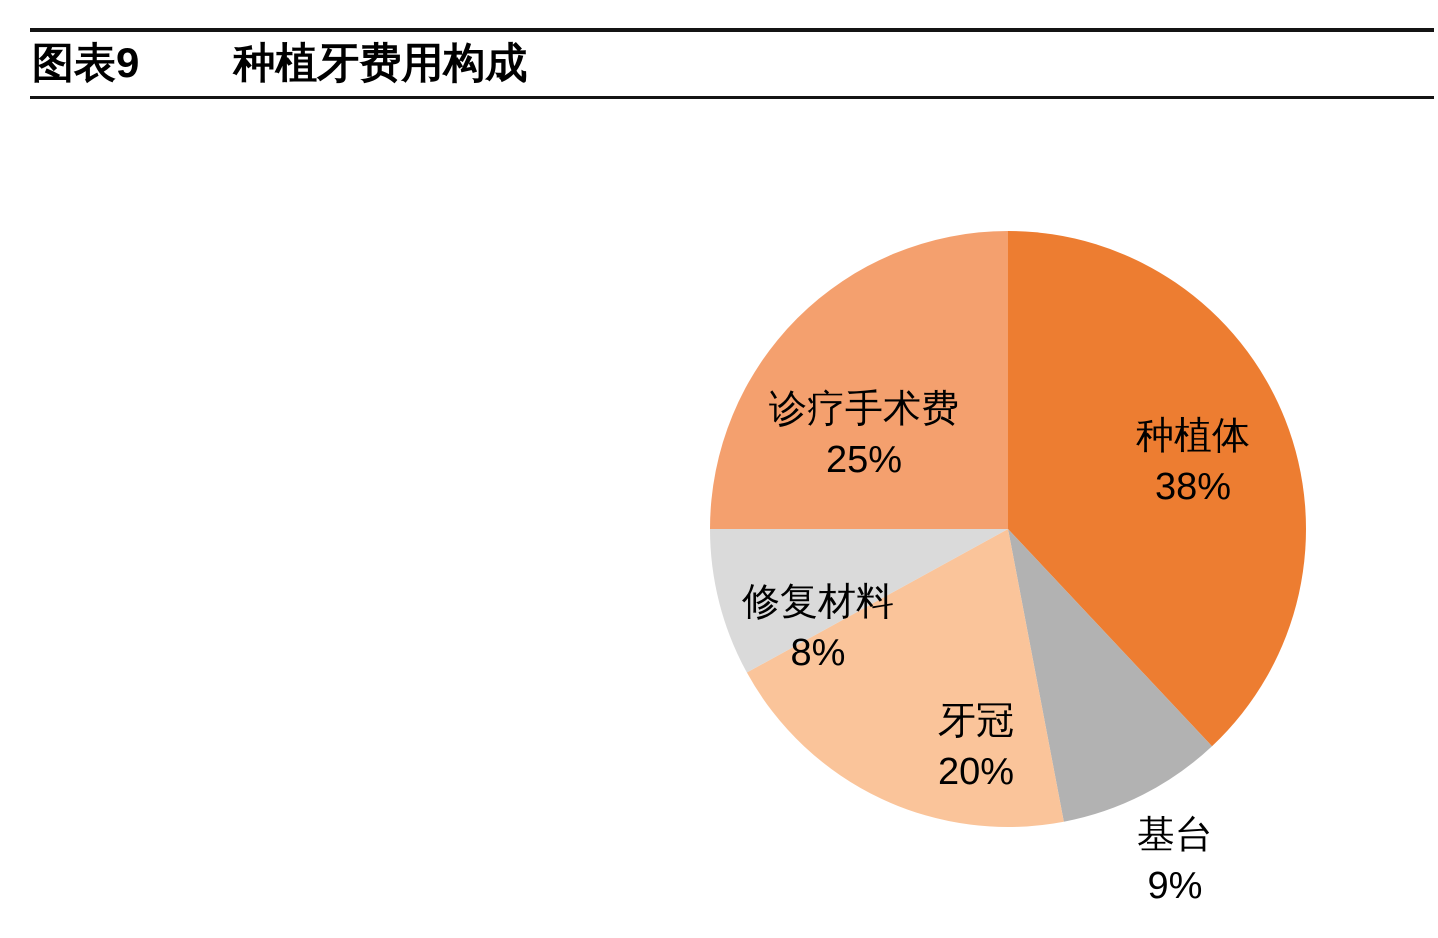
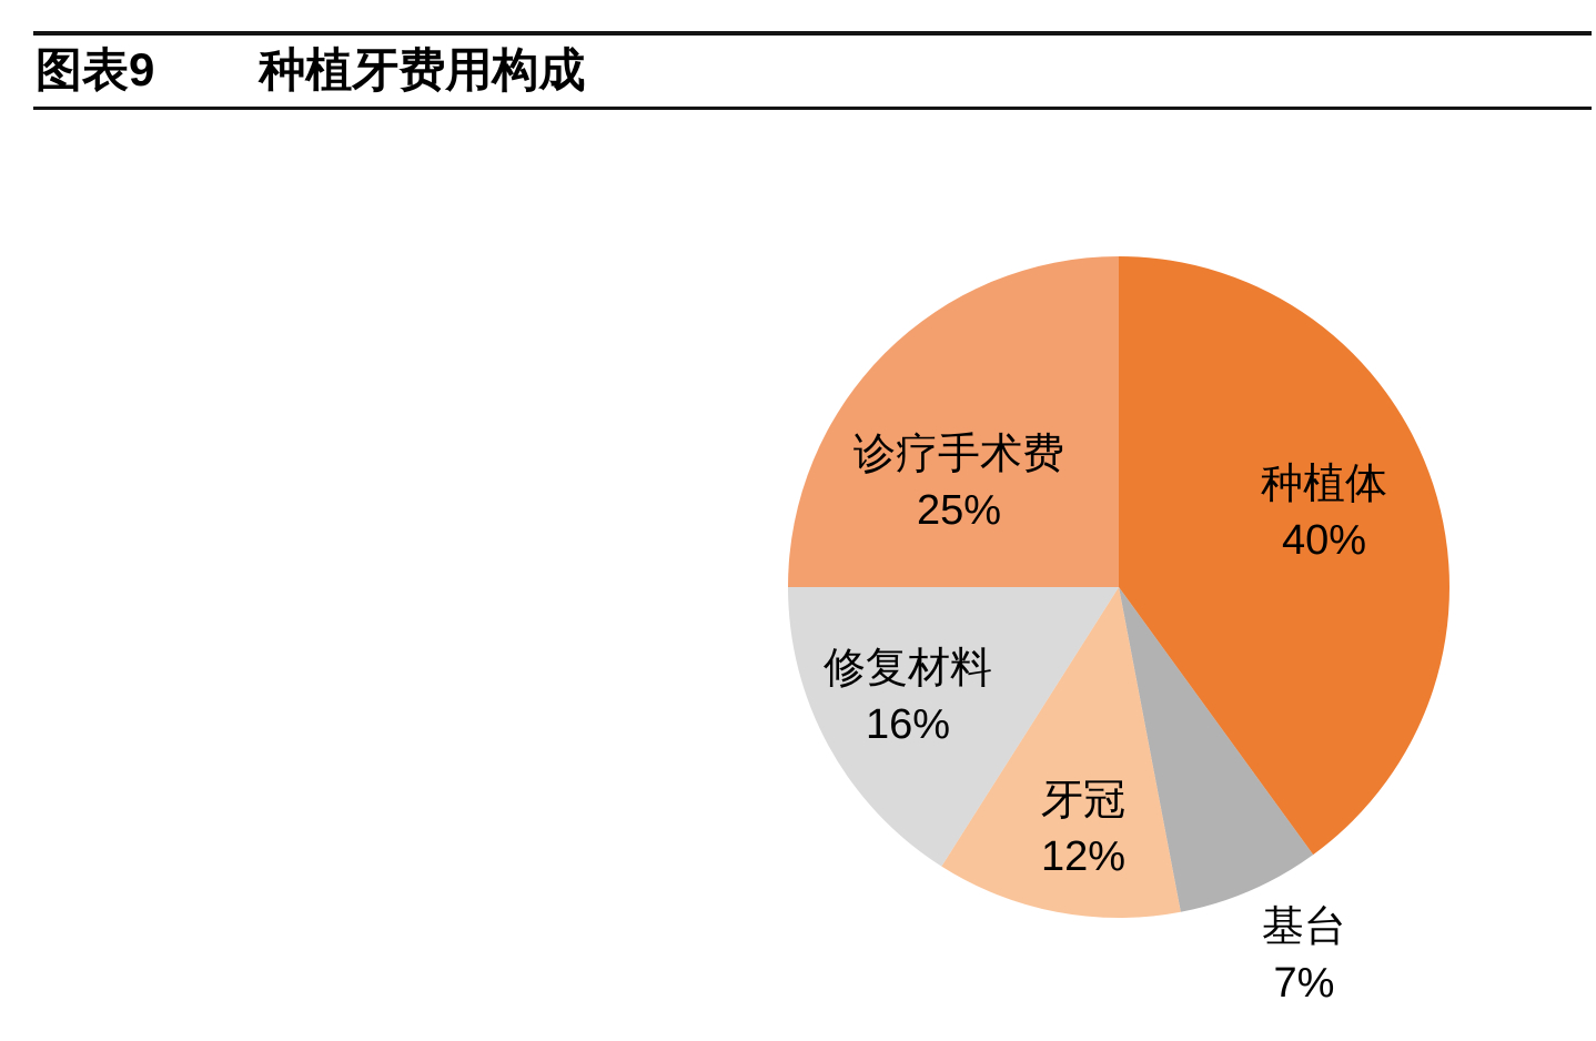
种植体: 38% -> 40%
基台: 9% -> 7%
牙冠: 20% -> 12%
修复材料: 8% -> 16%
